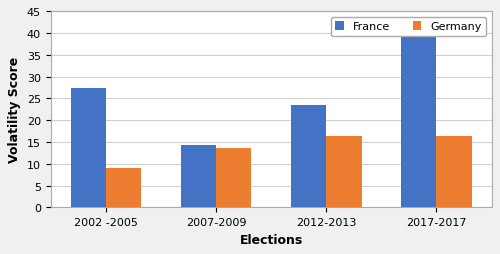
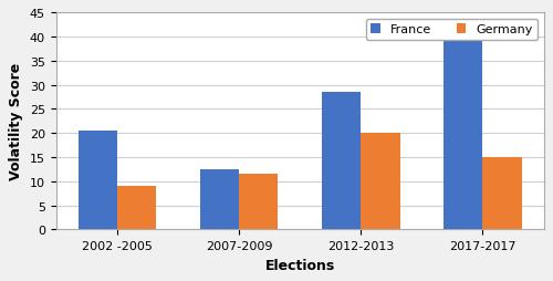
France/2002 -2005: 27.5 -> 20.5
France/2007-2009: 14.3 -> 12.5
Germany/2007-2009: 13.7 -> 11.5
France/2012-2013: 23.5 -> 28.5
Germany/2012-2013: 16.5 -> 20.0
Germany/2017-2017: 16.5 -> 15.0
